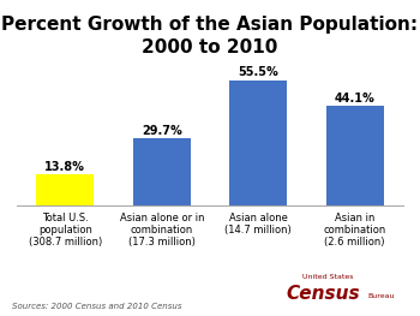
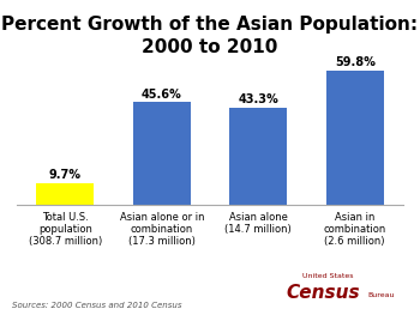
Total U.S. population (308.7 million): 13.8% -> 9.7%
Asian alone or in combination (17.3 million): 29.7% -> 45.6%
Asian alone (14.7 million): 55.5% -> 43.3%
Asian in combination (2.6 million): 44.1% -> 59.8%
